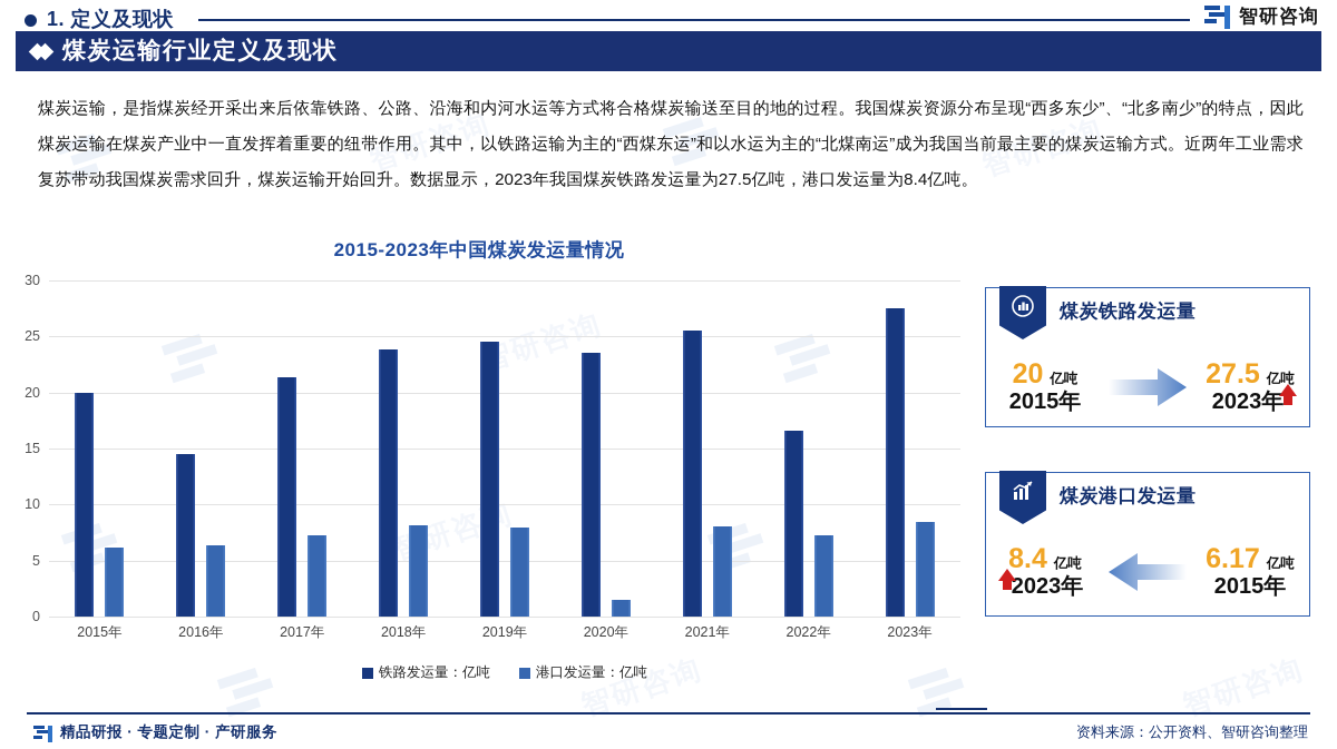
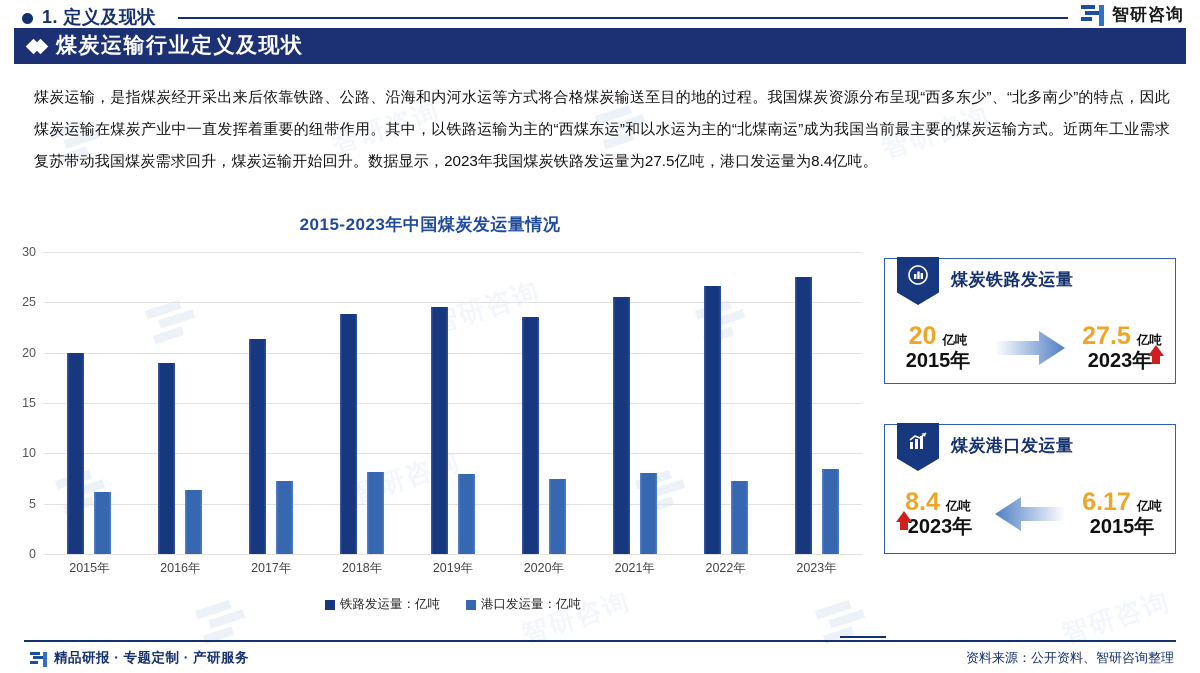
铁路发运量：亿吨/2016年: 14.5 -> 19.0
港口发运量：亿吨/2020年: 1.5 -> 7.5
铁路发运量：亿吨/2022年: 16.6 -> 26.6
